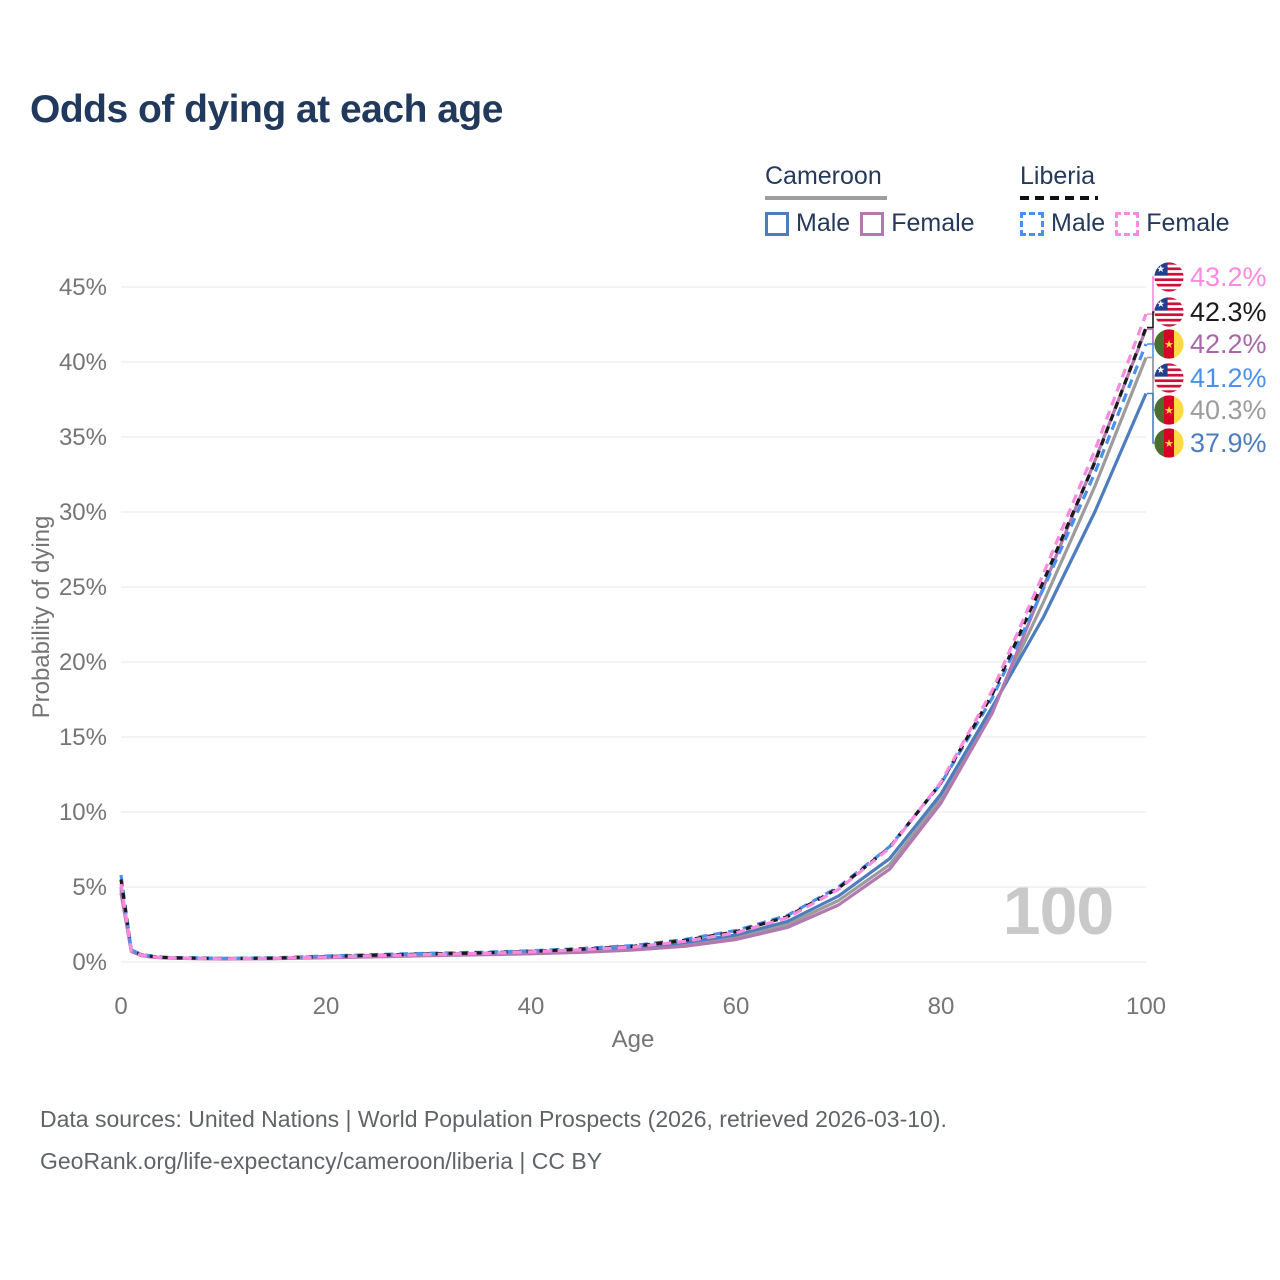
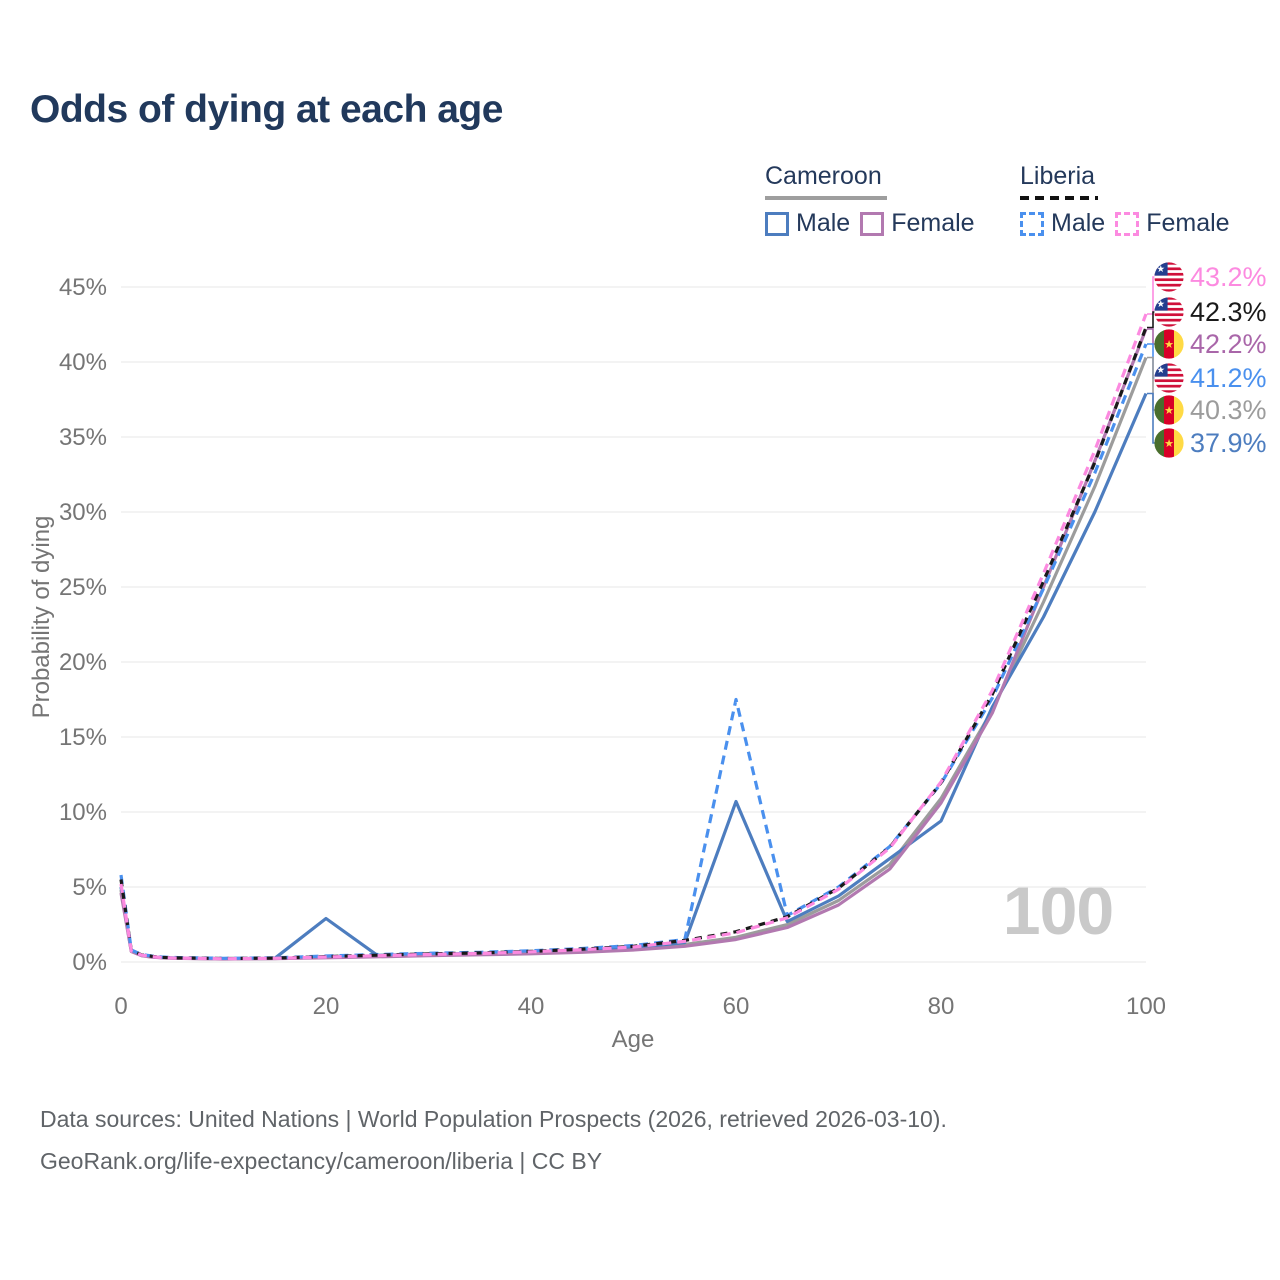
Cameroon Male/20: 0.3% -> 2.9%
Cameroon Male/60: 1.8% -> 10.7%
Liberia Male/60: 2.1% -> 17.5%
Cameroon Male/80: 11.2% -> 9.4%
